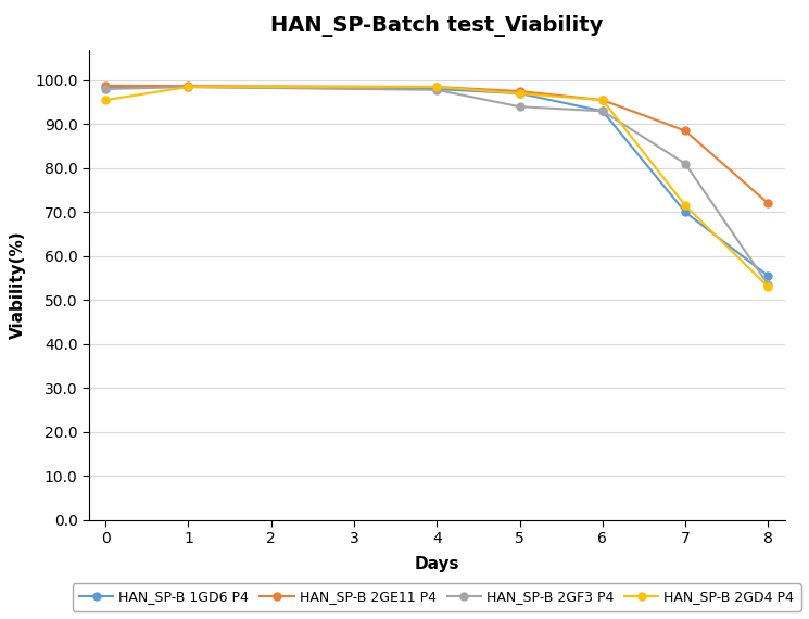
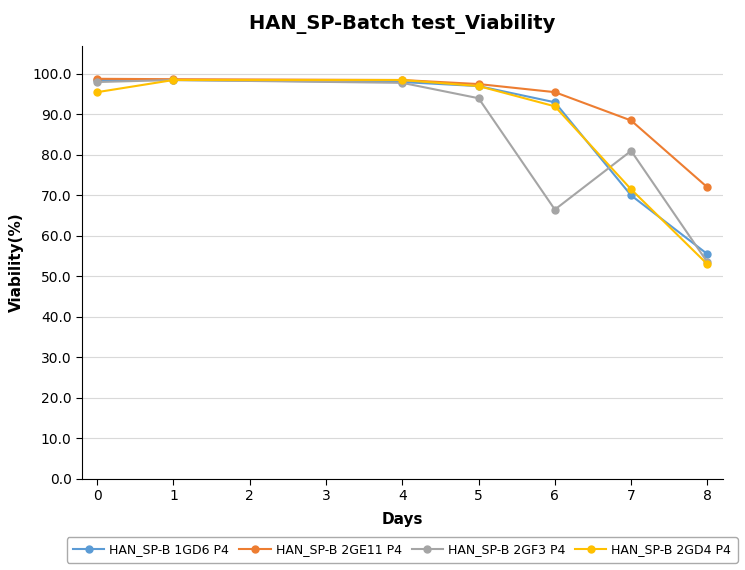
HAN_SP-B 2GF3 P4/6: 93.0 -> 66.5
HAN_SP-B 2GD4 P4/6: 95.5 -> 92.0
